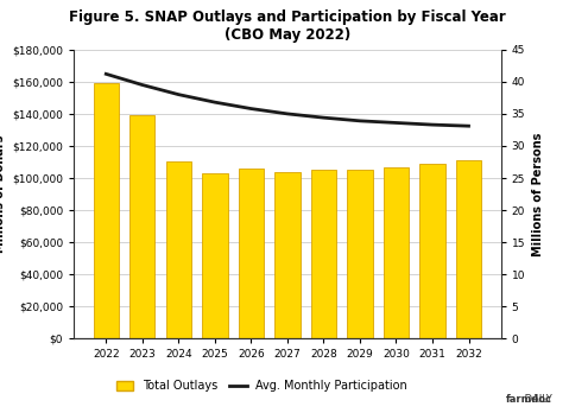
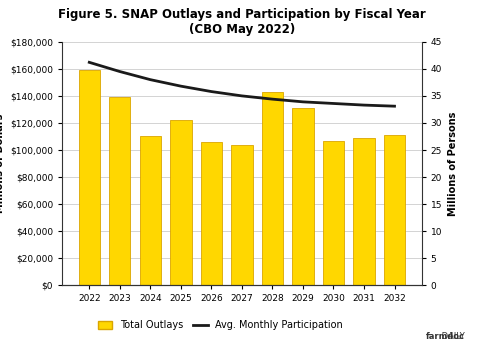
Total Outlays/2025: $103,000 -> $122,000
Total Outlays/2028: $105,000 -> $143,000
Total Outlays/2029: $106,000 -> $131,000
